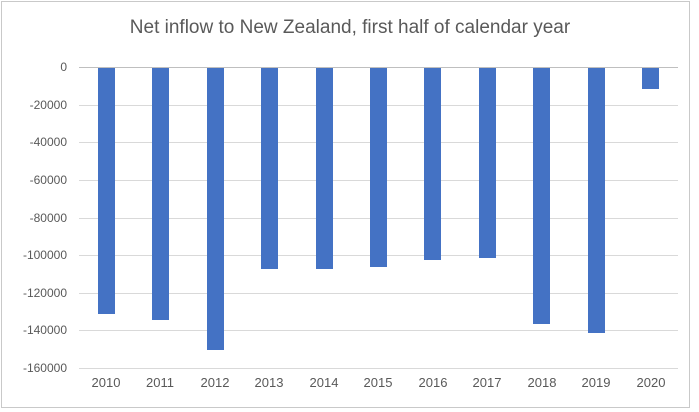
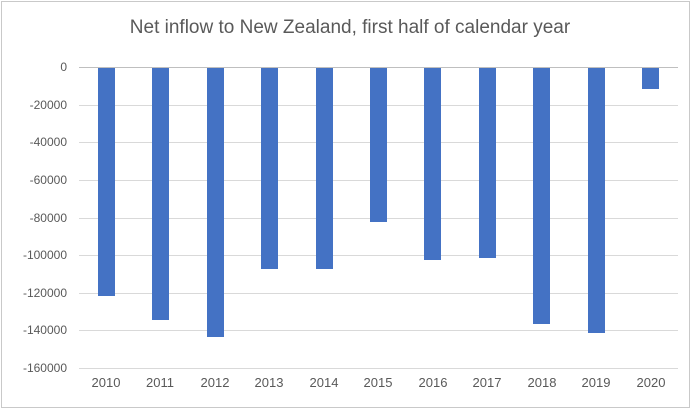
2010: -131000 -> -121000
2012: -150000 -> -143000
2015: -106000 -> -82000
